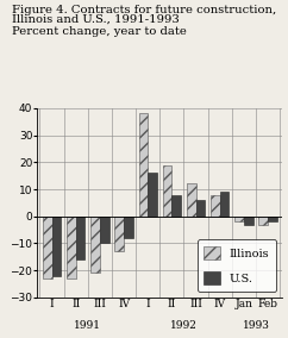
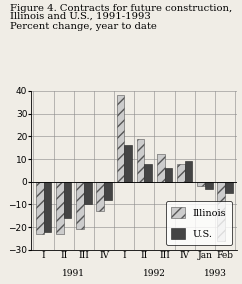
Illinois/Feb: -3 -> -26
U.S./Feb: -2 -> -5
